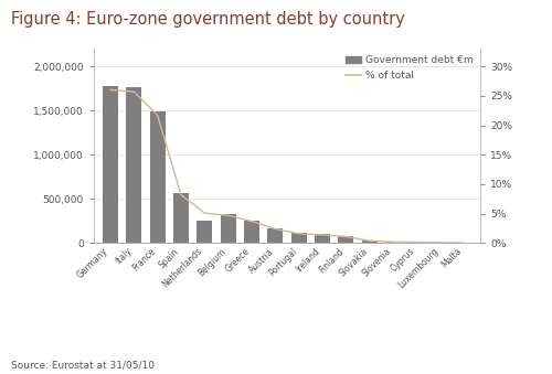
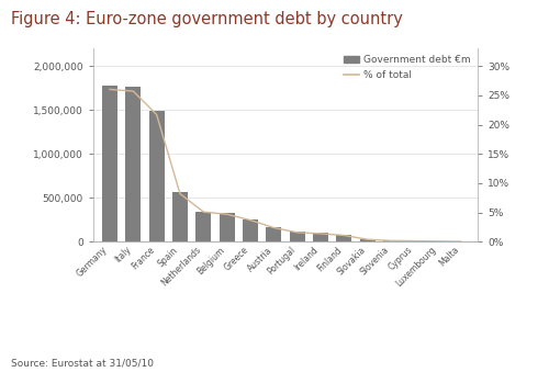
Government debt €m/Netherlands: 260,000 -> 350,000
